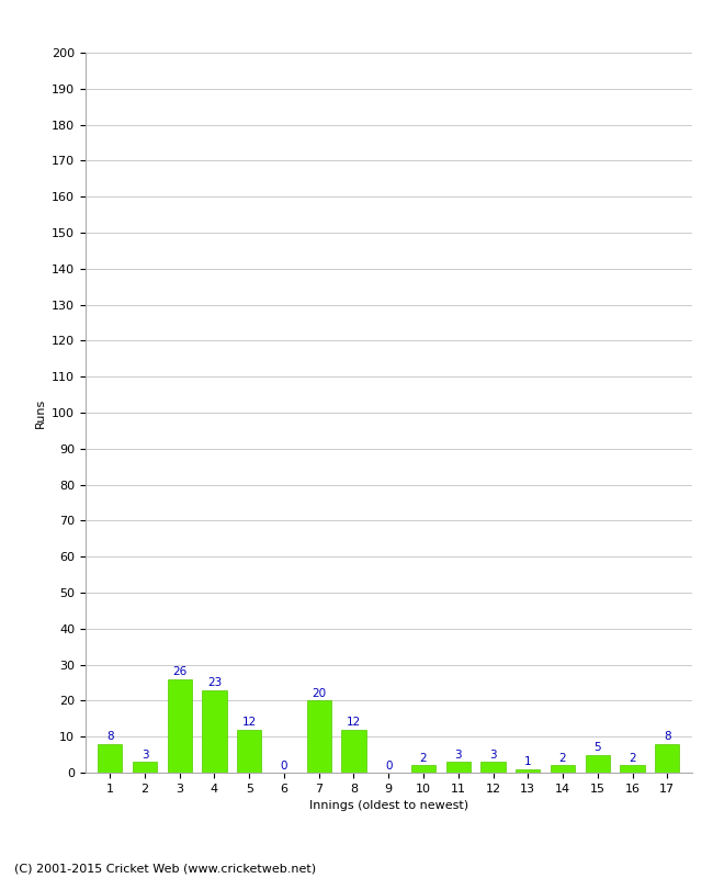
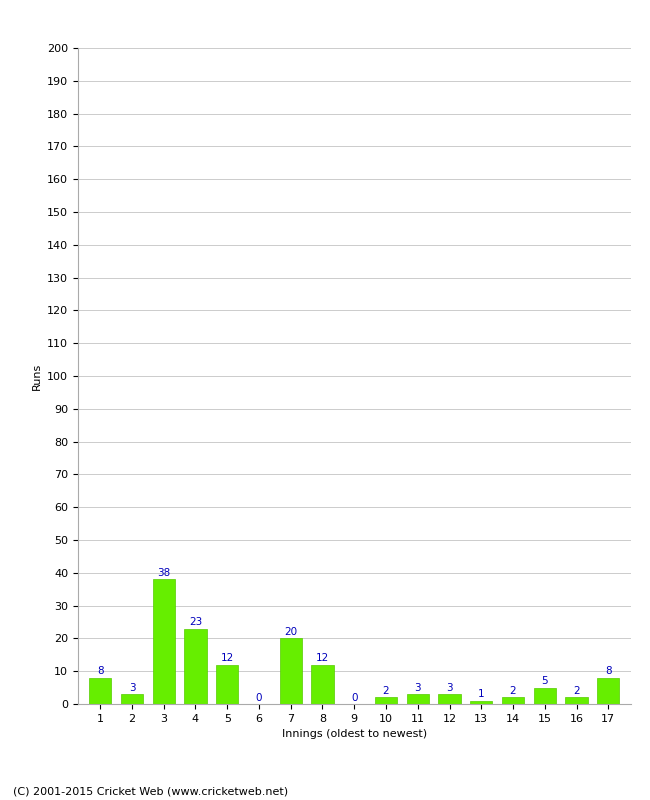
3: 26 -> 38
